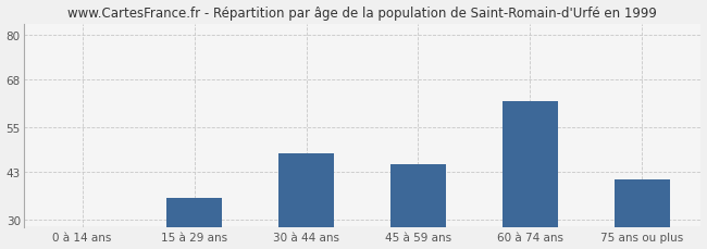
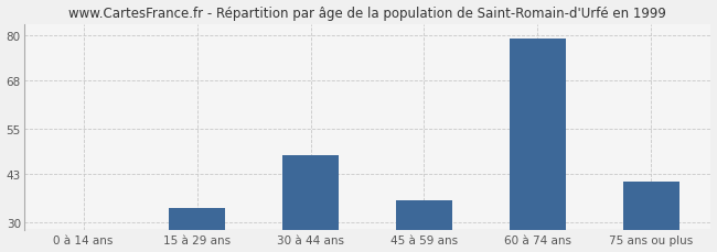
15 à 29 ans: 36.0 -> 34.0
45 à 59 ans: 45.0 -> 36.0
60 à 74 ans: 62.0 -> 79.0
